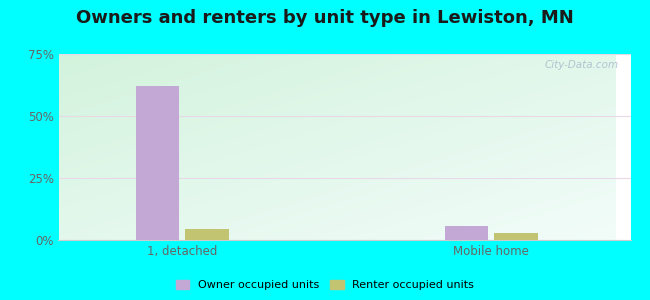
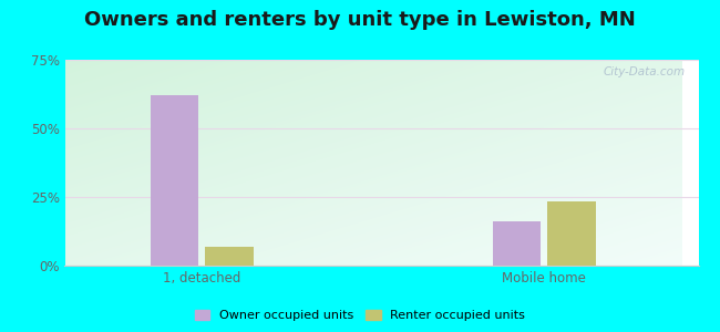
Renter occupied units/1, detached: 4.5% -> 7.0%
Owner occupied units/Mobile home: 5.5% -> 16.0%
Renter occupied units/Mobile home: 3.0% -> 23.5%
